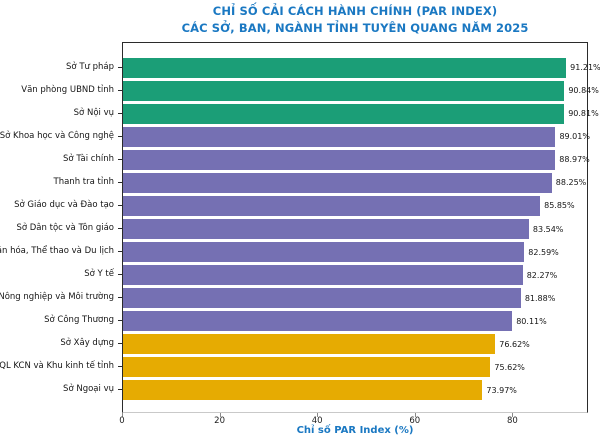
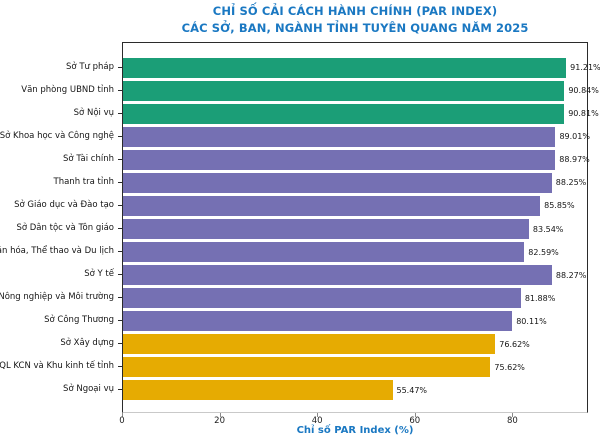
Sở Y tế: 82.27% -> 88.27%
Sở Ngoại vụ: 73.97% -> 55.47%
